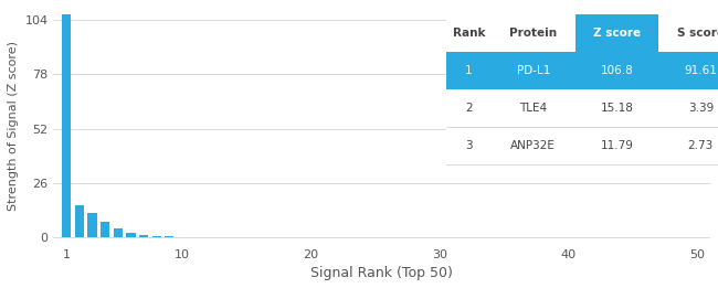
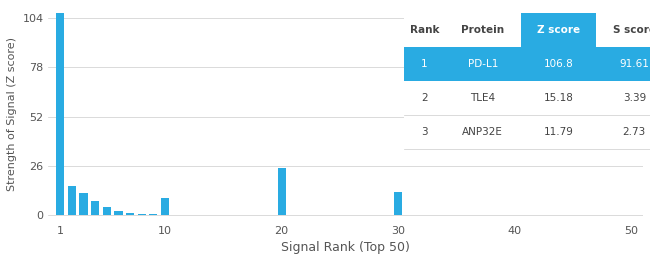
10: 0 -> 9
20: 0 -> 25
30: 0 -> 12
